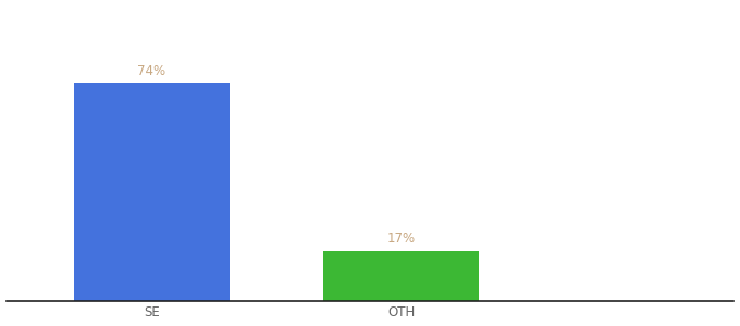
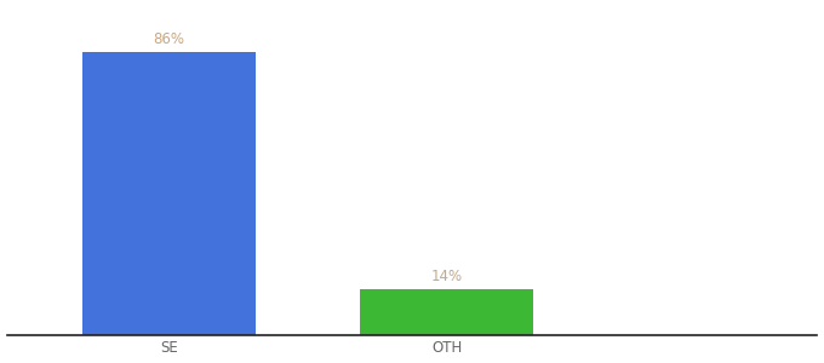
SE: 74% -> 86%
OTH: 17% -> 14%
